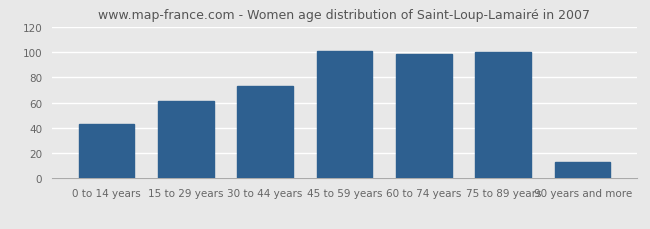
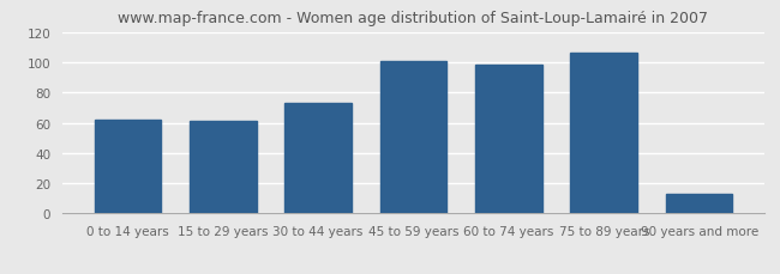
0 to 14 years: 43 -> 62
75 to 89 years: 100 -> 106
